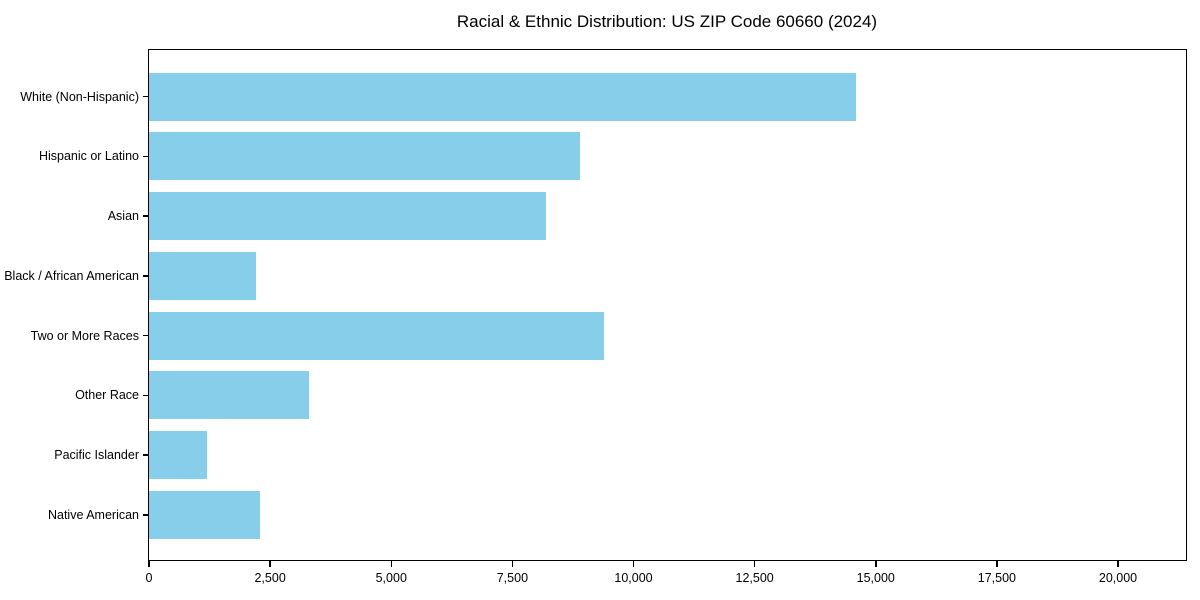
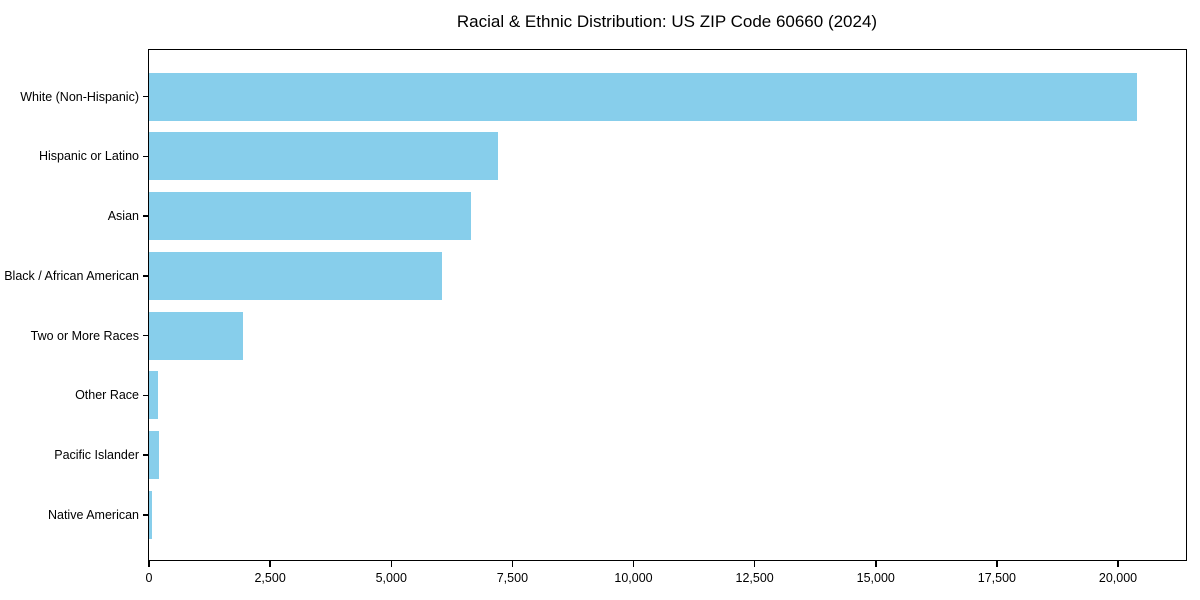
White (Non-Hispanic): 14600 -> 20400
Hispanic or Latino: 8900 -> 7200
Asian: 8200 -> 6600
Black / African American: 2200 -> 6000
Two or More Races: 9400 -> 1900
Other Race: 3300 -> 200
Pacific Islander: 1200 -> 200
Native American: 2300 -> 100
